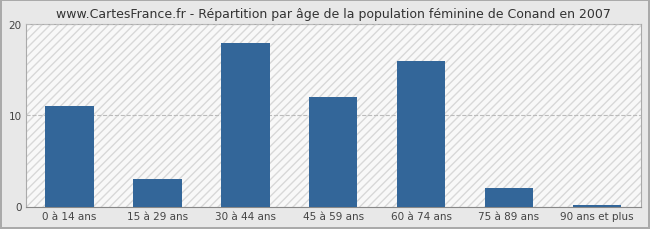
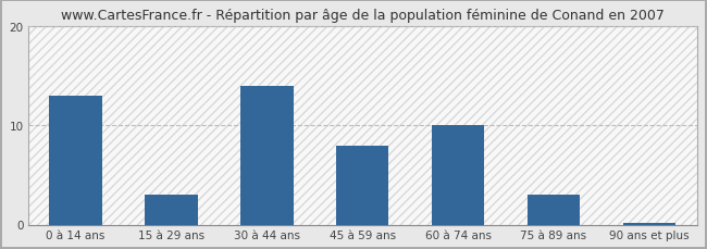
0 à 14 ans: 11.0 -> 13.0
30 à 44 ans: 18.0 -> 14.0
45 à 59 ans: 12.0 -> 8.0
60 à 74 ans: 16.0 -> 10.0
75 à 89 ans: 2.0 -> 3.0
